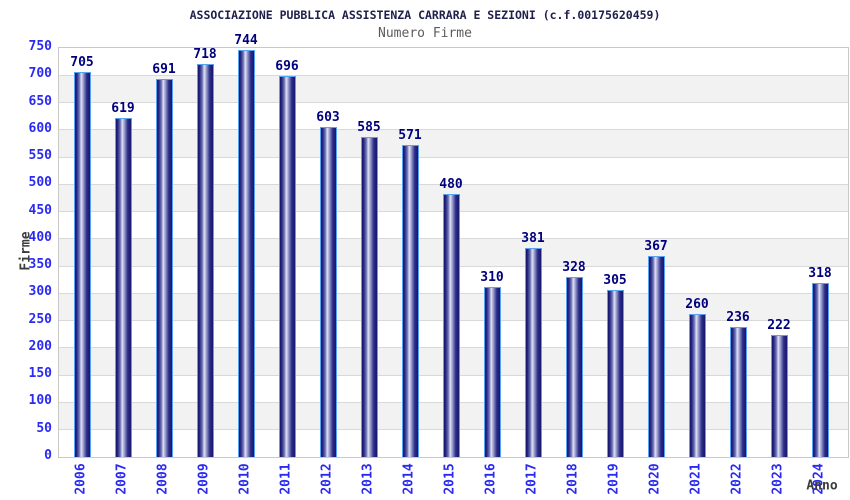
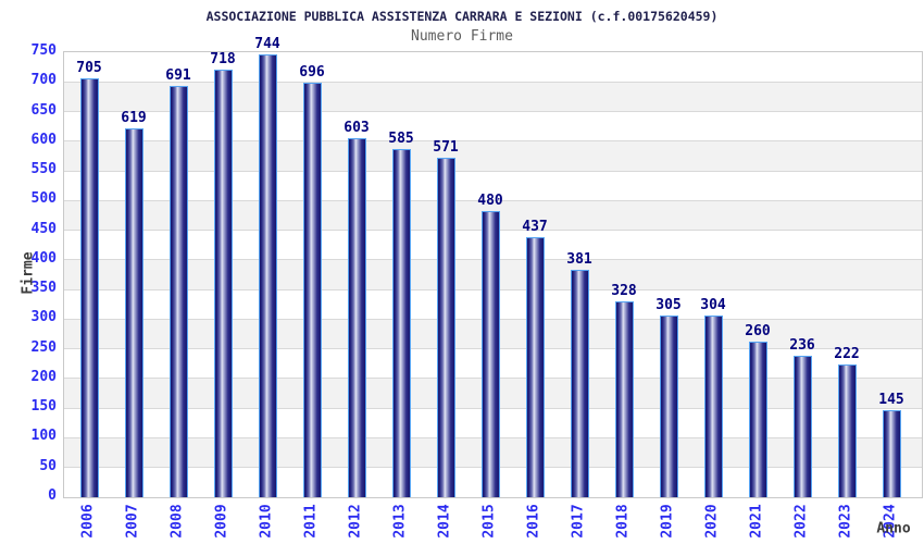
2016: 310 -> 437
2020: 367 -> 304
2024: 318 -> 145
